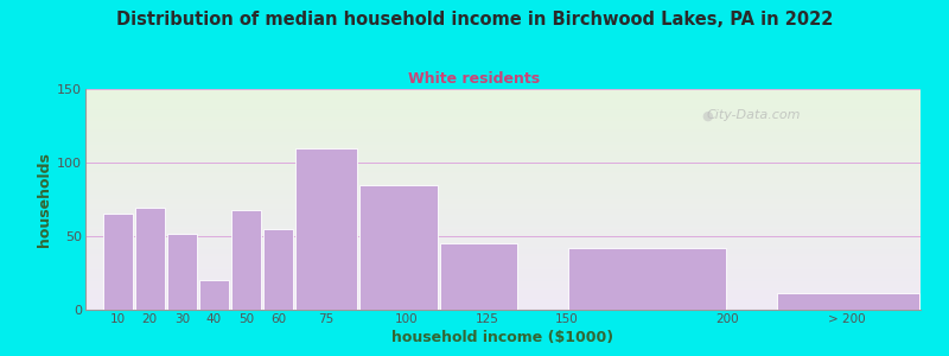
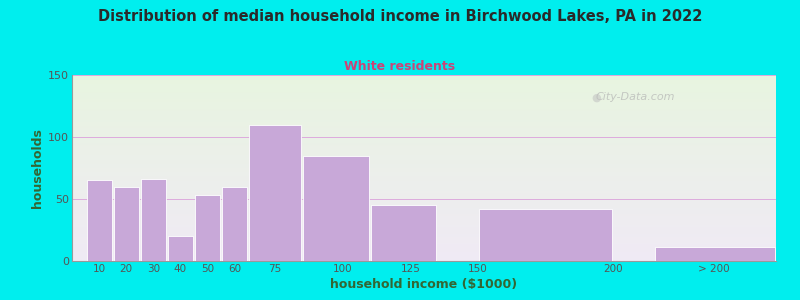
20: 69 -> 60
30: 52 -> 66
50: 68 -> 53
60: 55 -> 60
